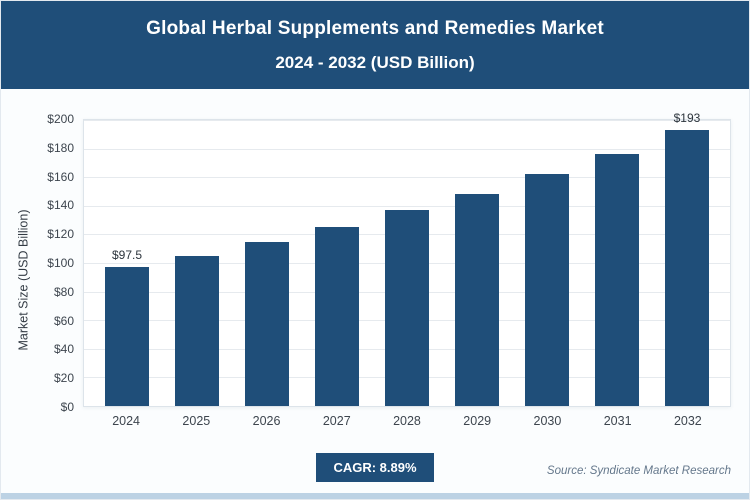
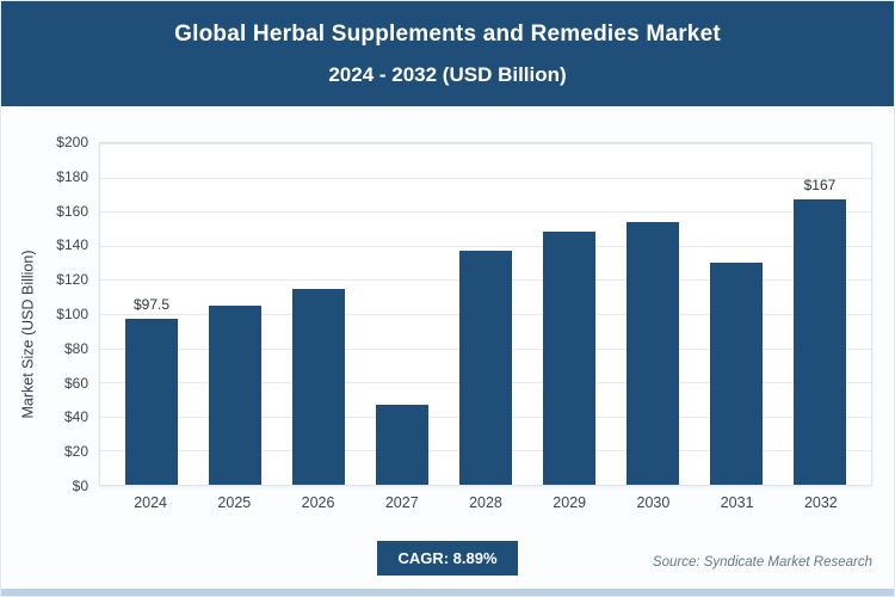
2027: $125 -> $47
2030: $162 -> $154
2031: $176 -> $130
2032: $193 -> $167
